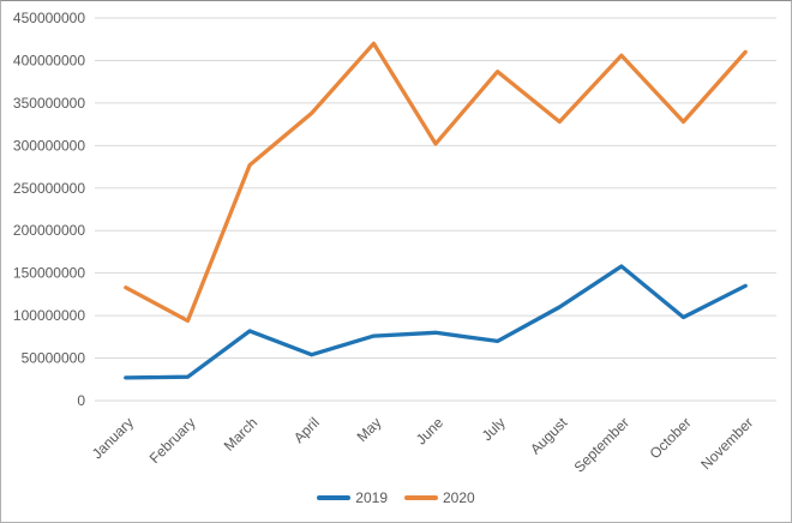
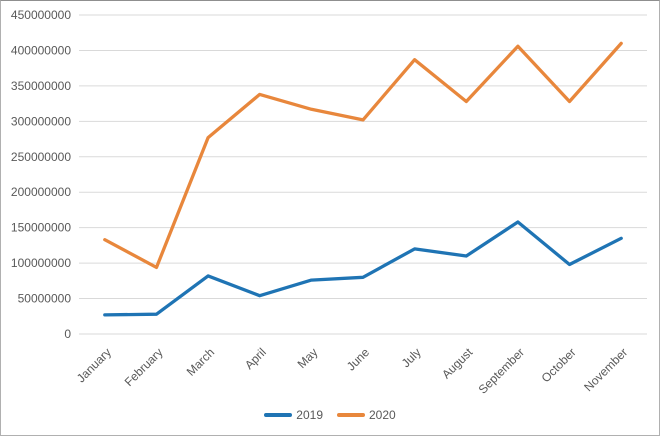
2020/May: 420000000 -> 320000000
2019/July: 70000000 -> 120000000
